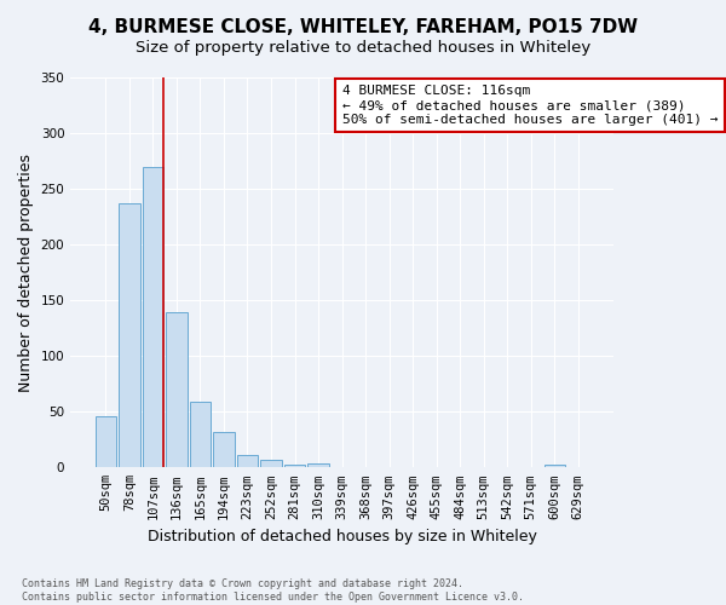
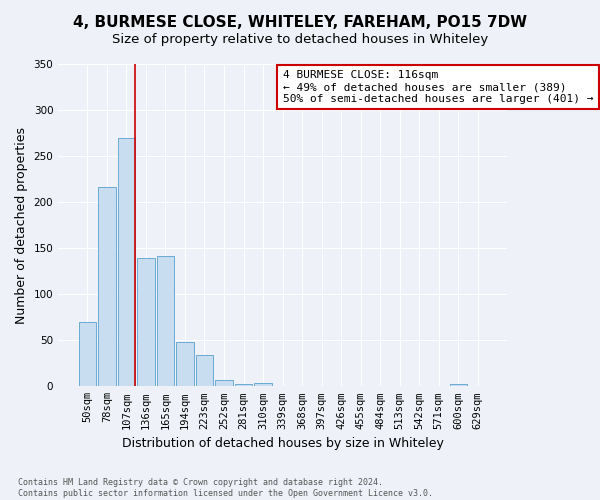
50sqm: 46 -> 70
78sqm: 237 -> 216
165sqm: 59 -> 142
194sqm: 32 -> 48
223sqm: 11 -> 34
